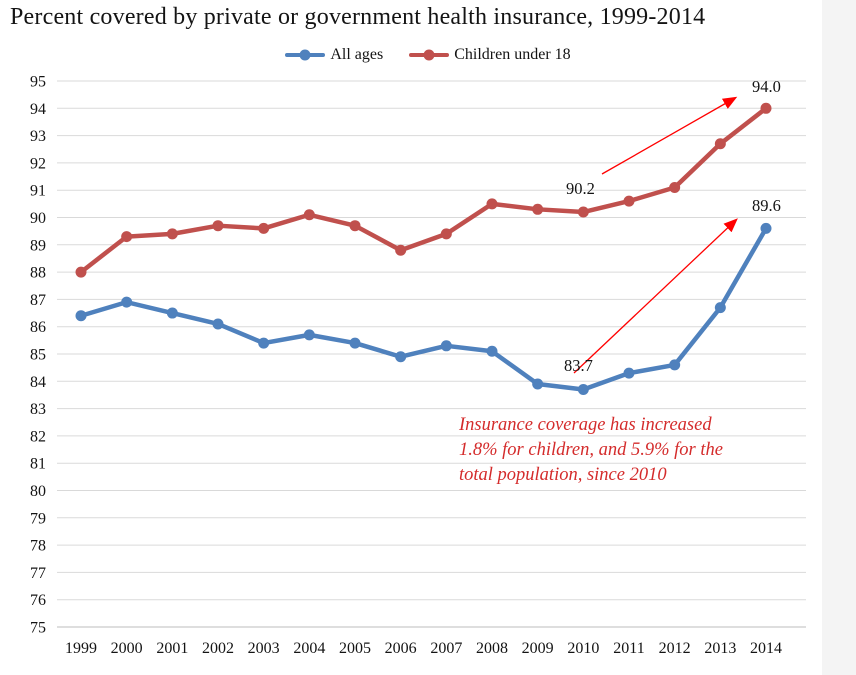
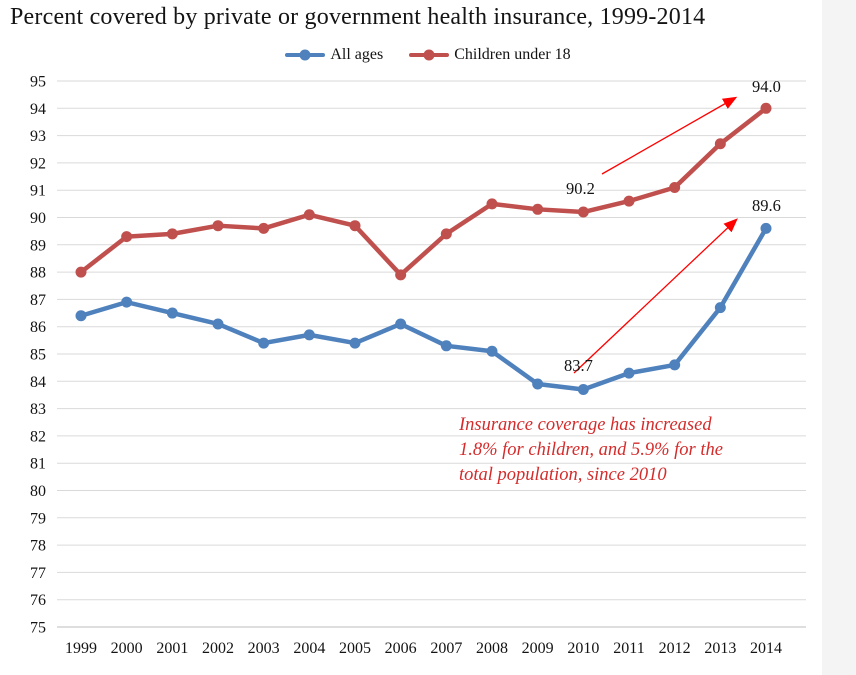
All ages/2006: 84.9 -> 86.1
Children under 18/2006: 88.8 -> 87.9
